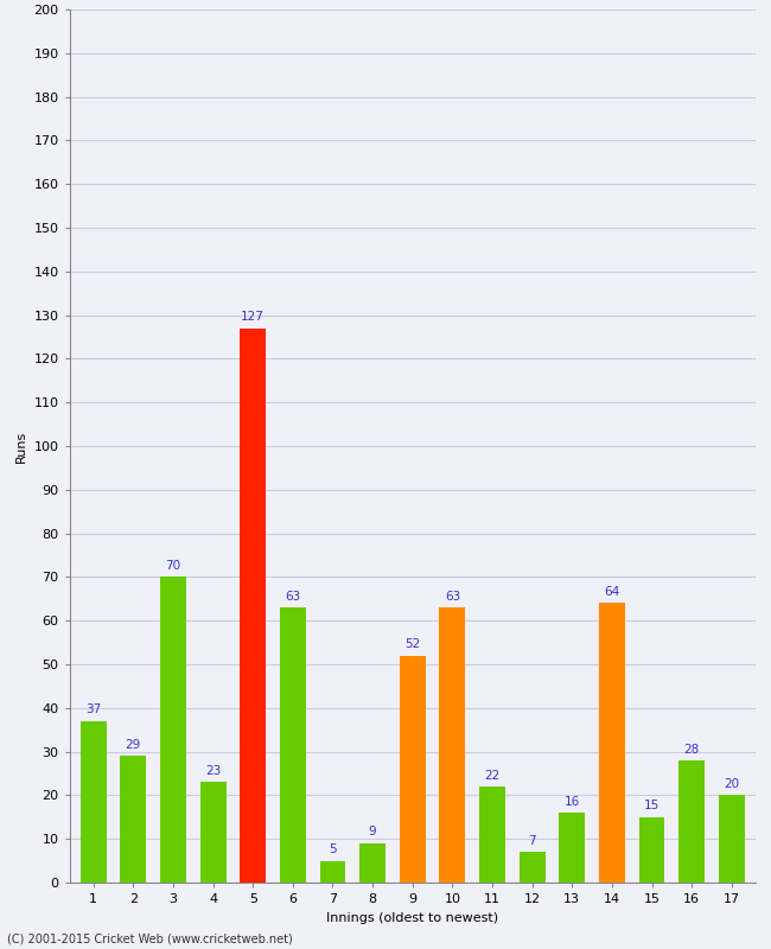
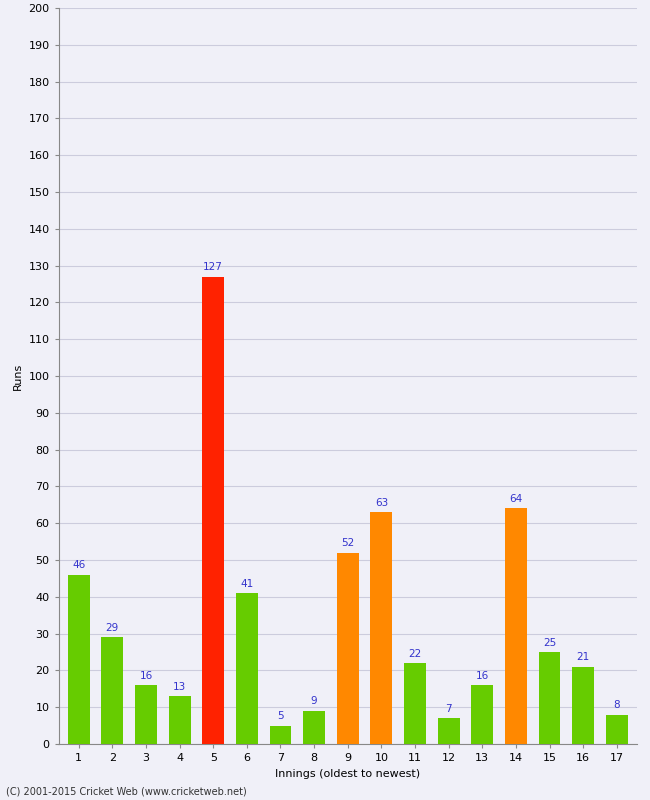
1: 37 -> 46
3: 70 -> 16
4: 23 -> 13
6: 63 -> 41
15: 15 -> 25
16: 28 -> 21
17: 20 -> 8
